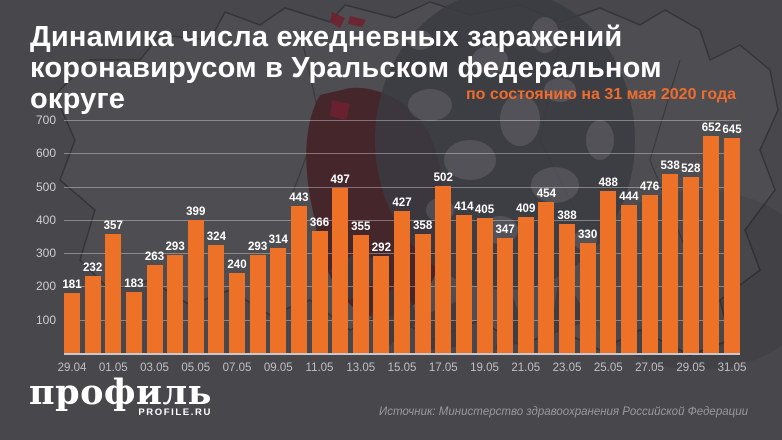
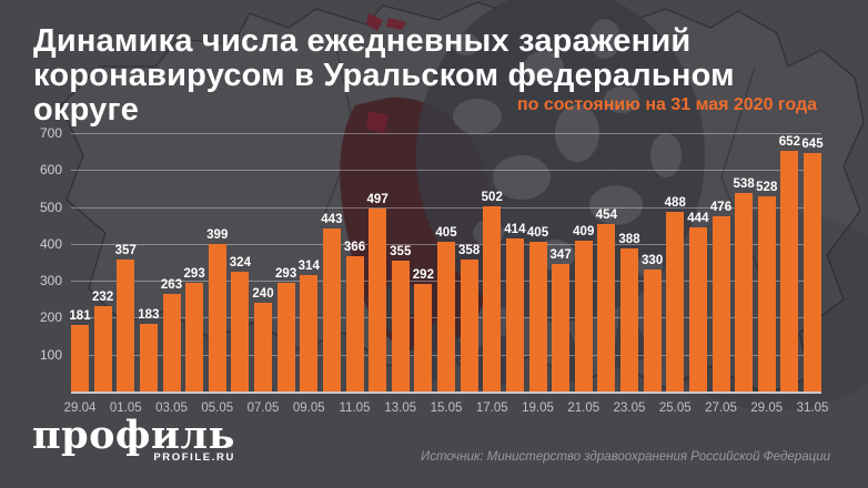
15.05: 427 -> 405
